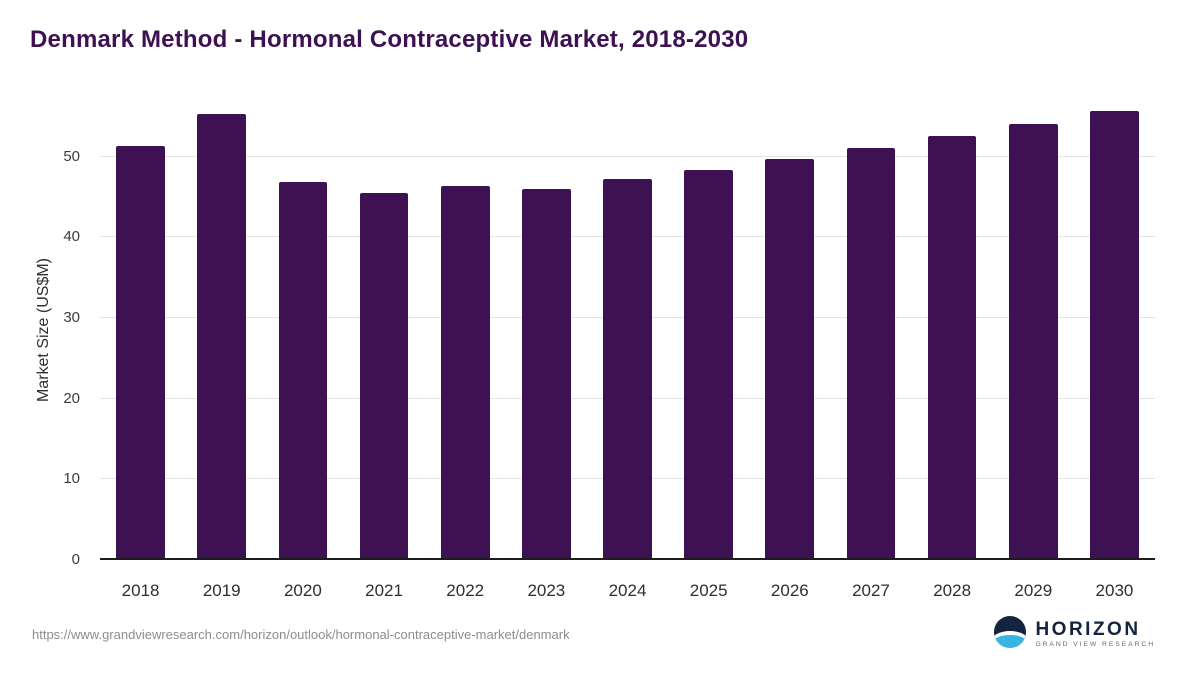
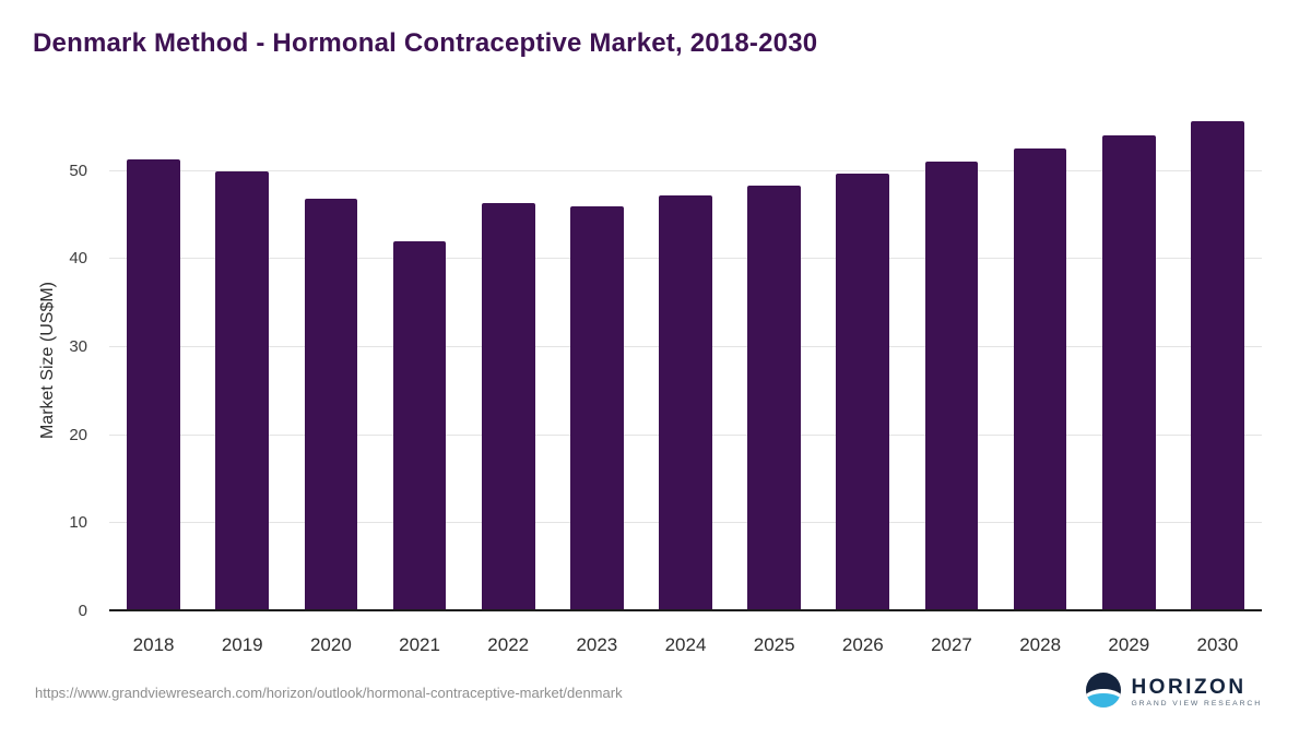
2019: 55 -> 50
2021: 46 -> 42
